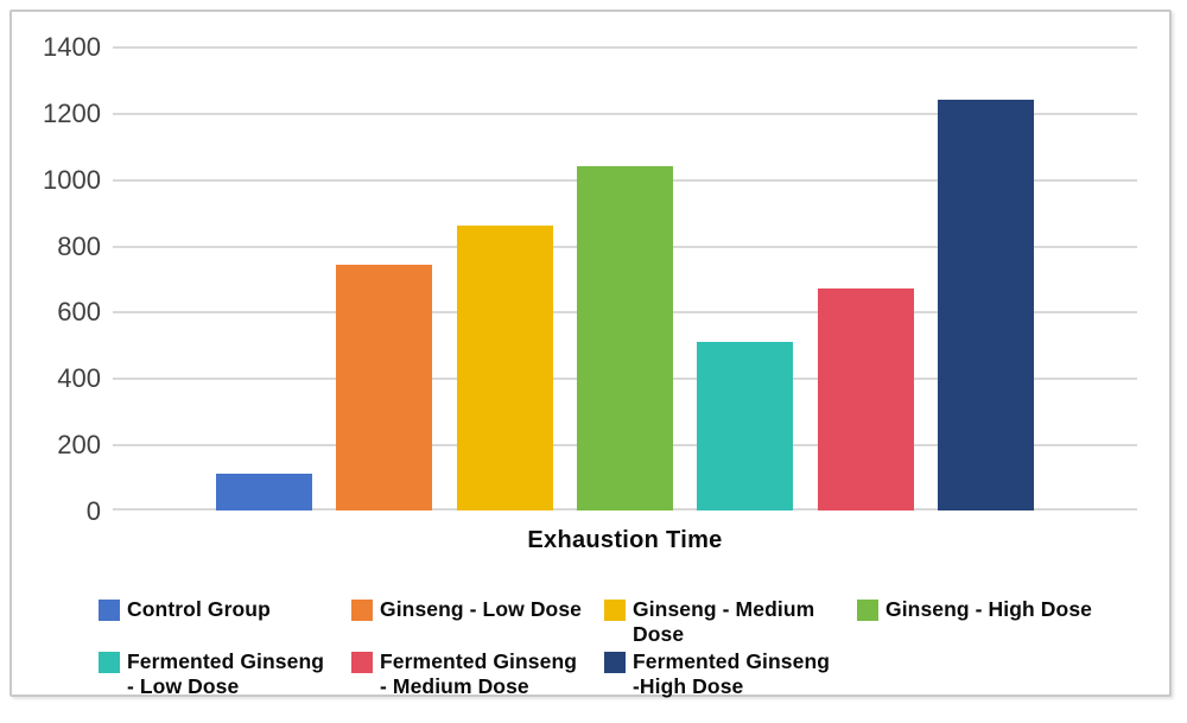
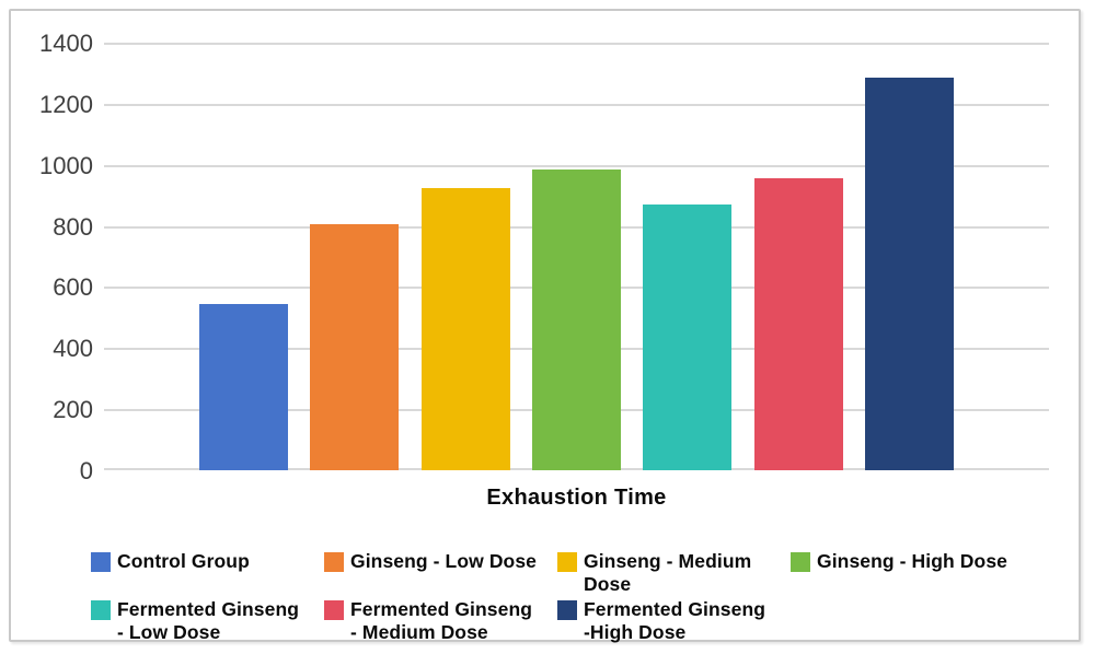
Control Group: 110 -> 540
Ginseng - Low Dose: 740 -> 800
Ginseng - Medium Dose: 860 -> 920
Ginseng - High Dose: 1040 -> 980
Fermented Ginseng - Low Dose: 510 -> 870
Fermented Ginseng - Medium Dose: 670 -> 960
Fermented Ginseng - High Dose: 1240 -> 1280
